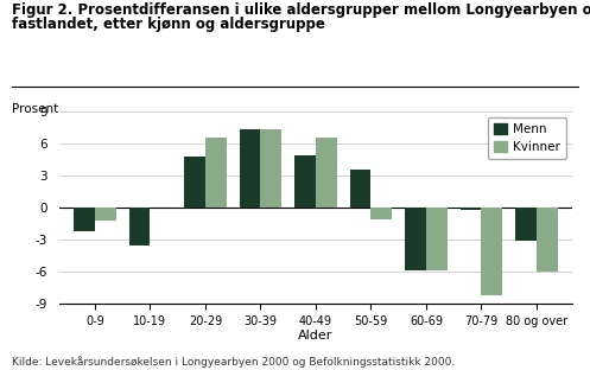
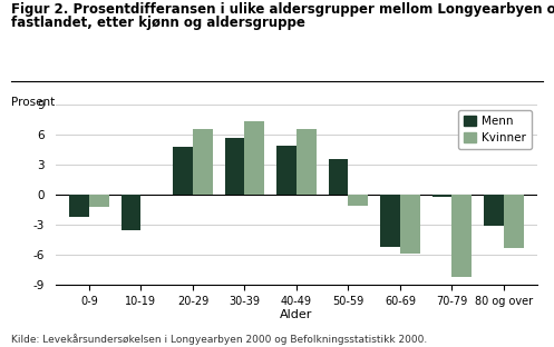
Menn/30-39: 7.3 -> 5.6
Menn/60-69: -5.9 -> -5.2
Kvinner/80 og over: -6.0 -> -5.4
